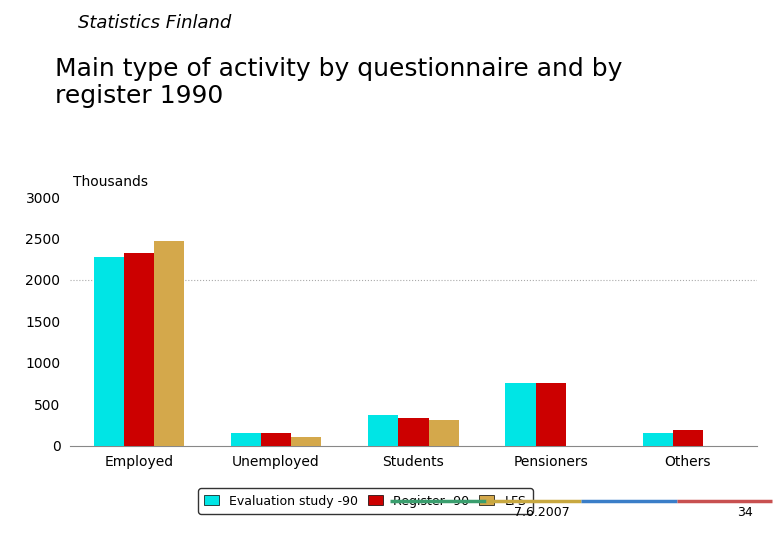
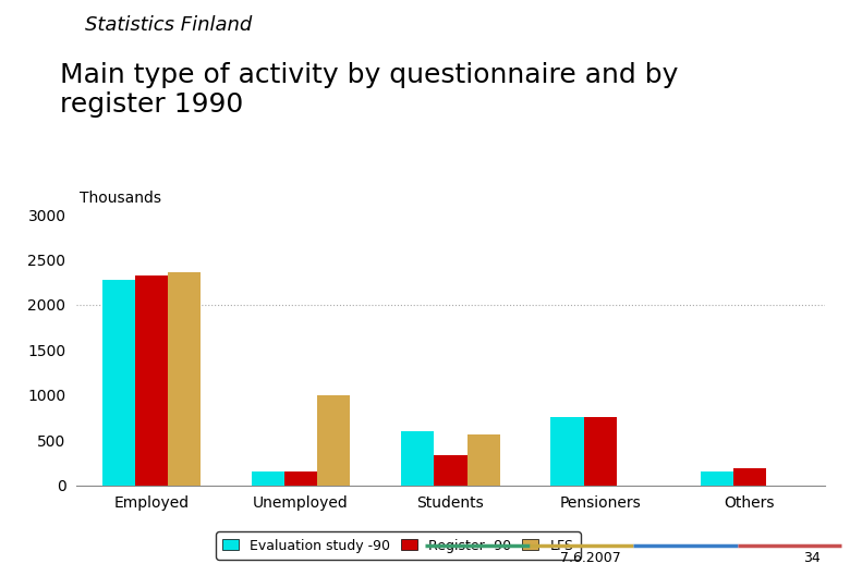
LFS/Employed: 2470 -> 2360
LFS/Unemployed: 100 -> 1000
Evaluation study -90/Students: 370 -> 600
LFS/Students: 300 -> 560
